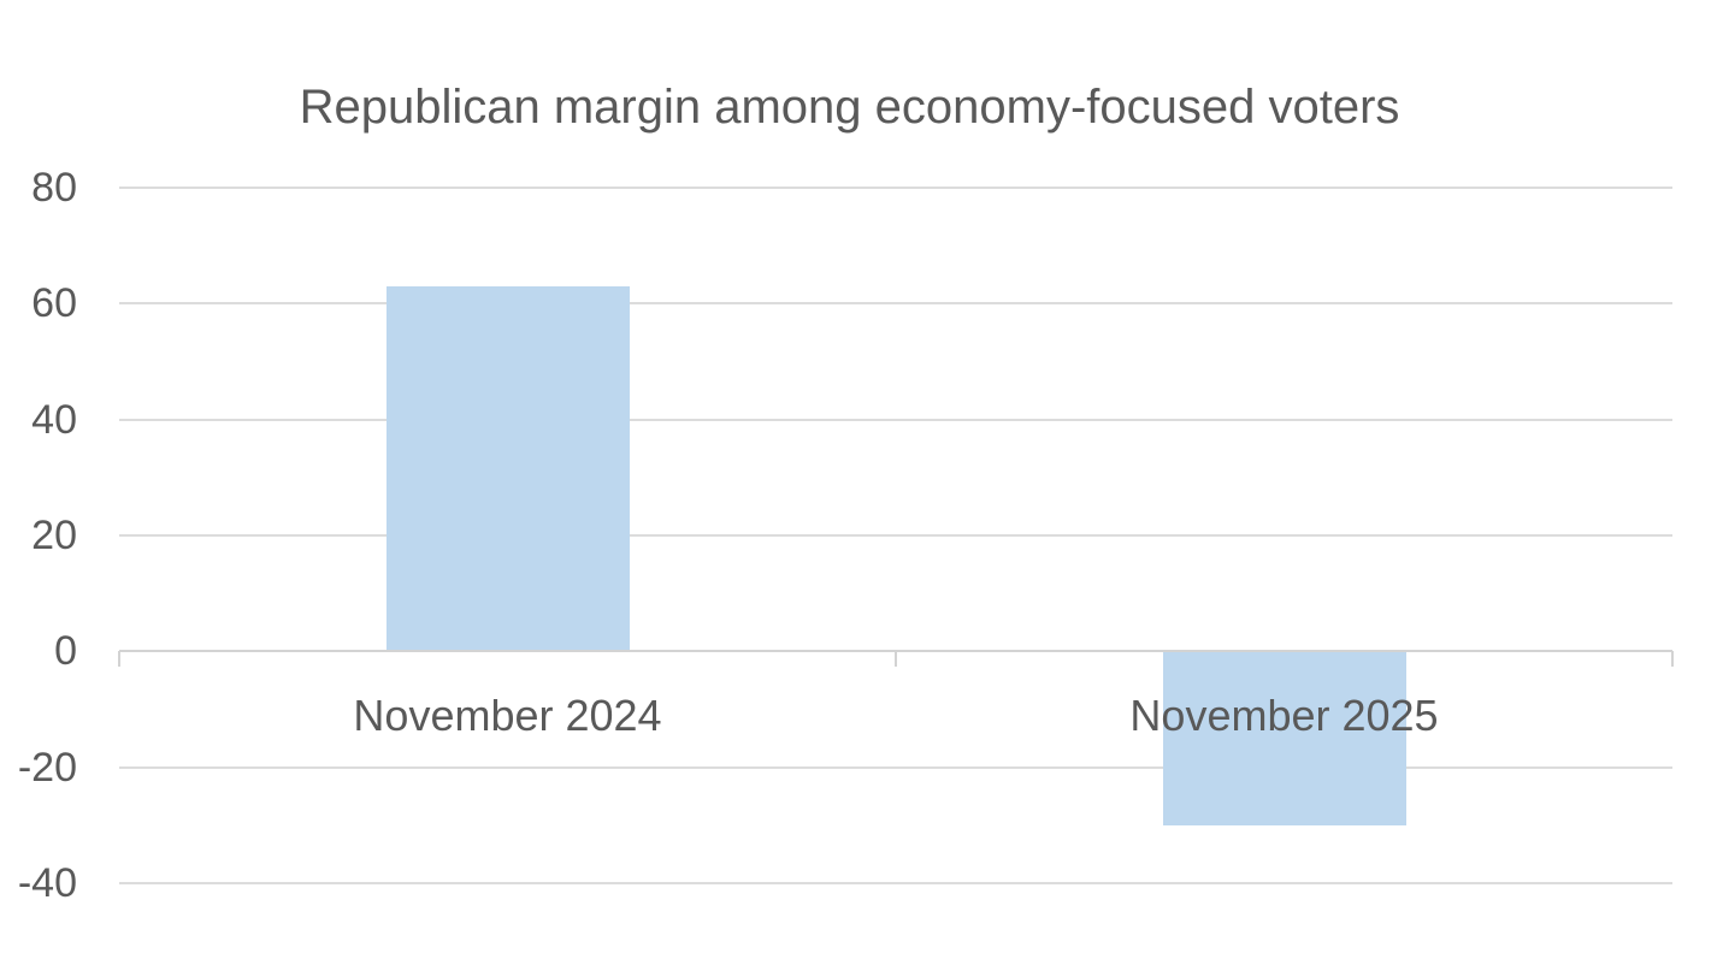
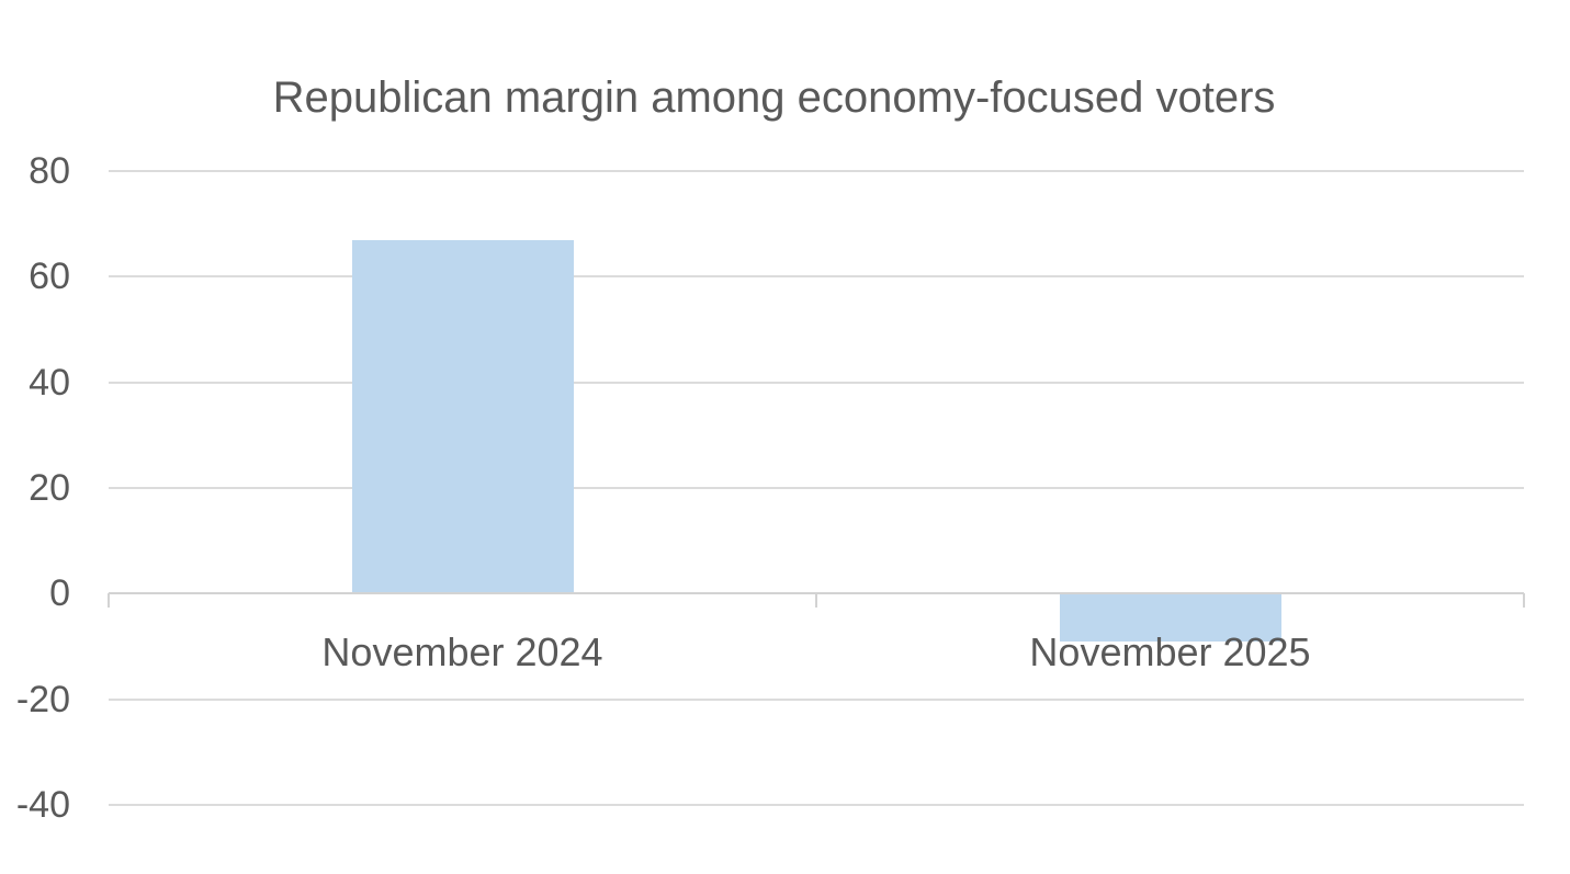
November 2024: 63 -> 67
November 2025: -30 -> -9
